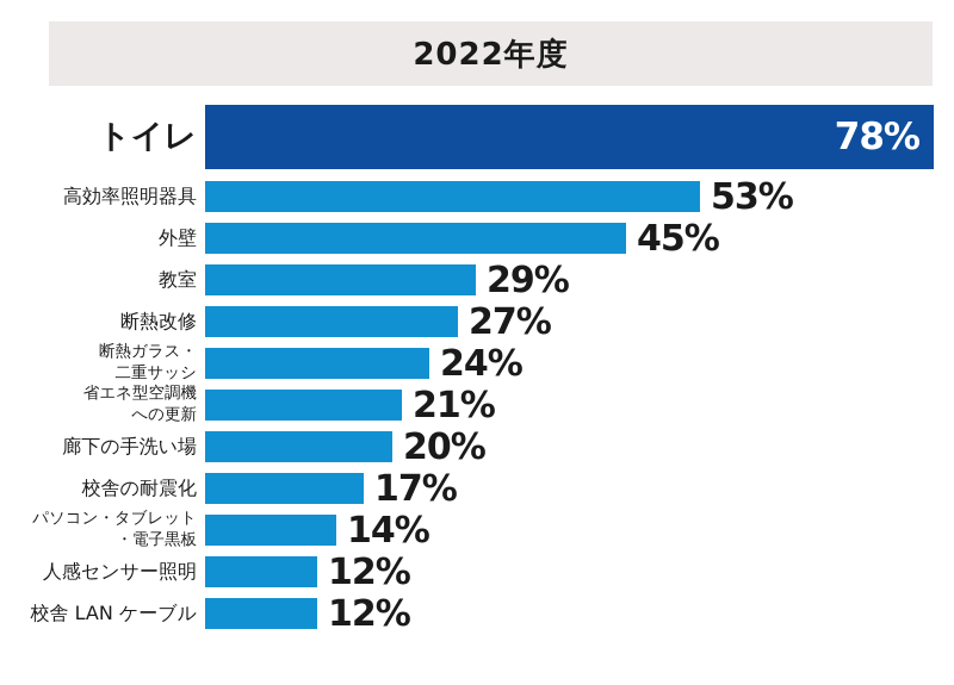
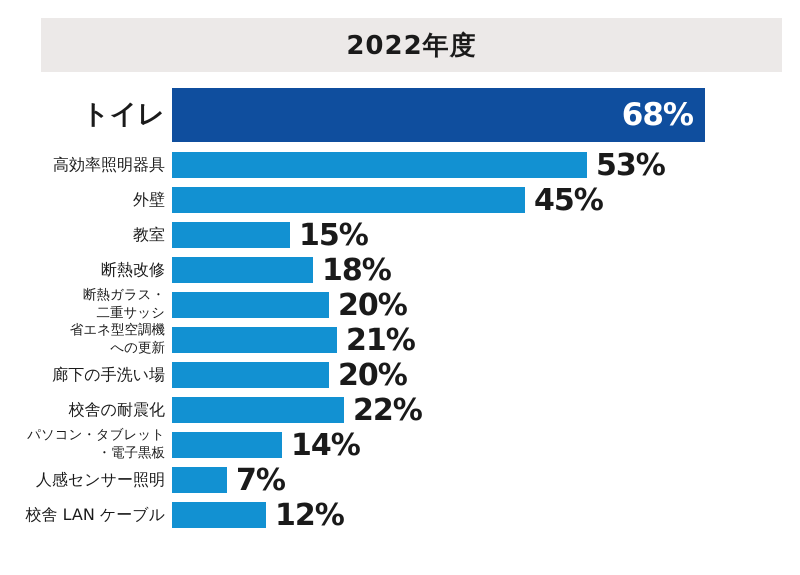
トイレ: 78% -> 68%
教室: 29% -> 15%
断熱改修: 27% -> 18%
断熱ガラス・ 二重サッシ: 24% -> 20%
校舎の耐震化: 17% -> 22%
人感センサー照明: 12% -> 7%
